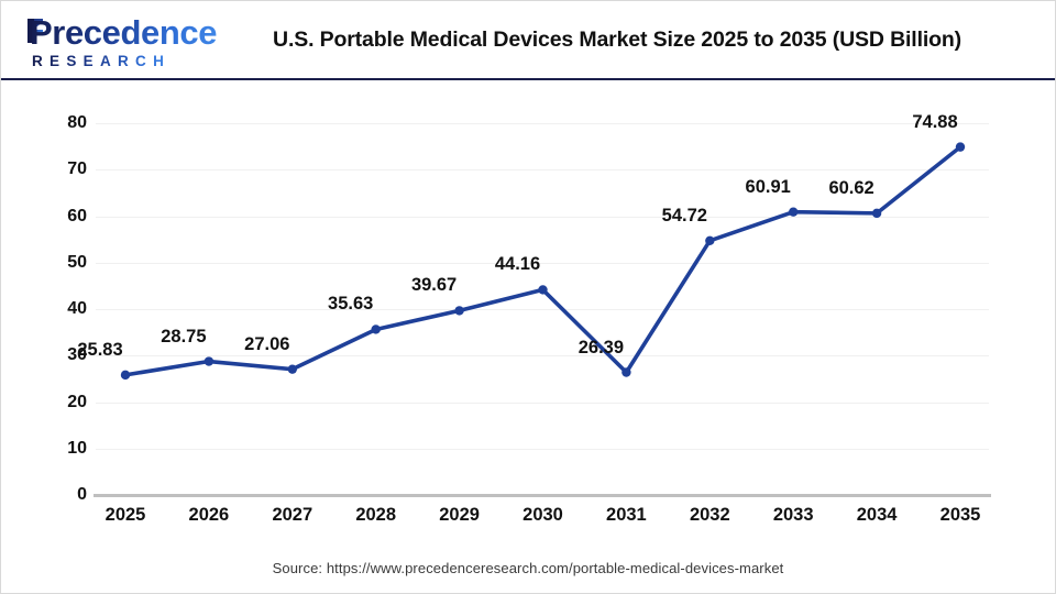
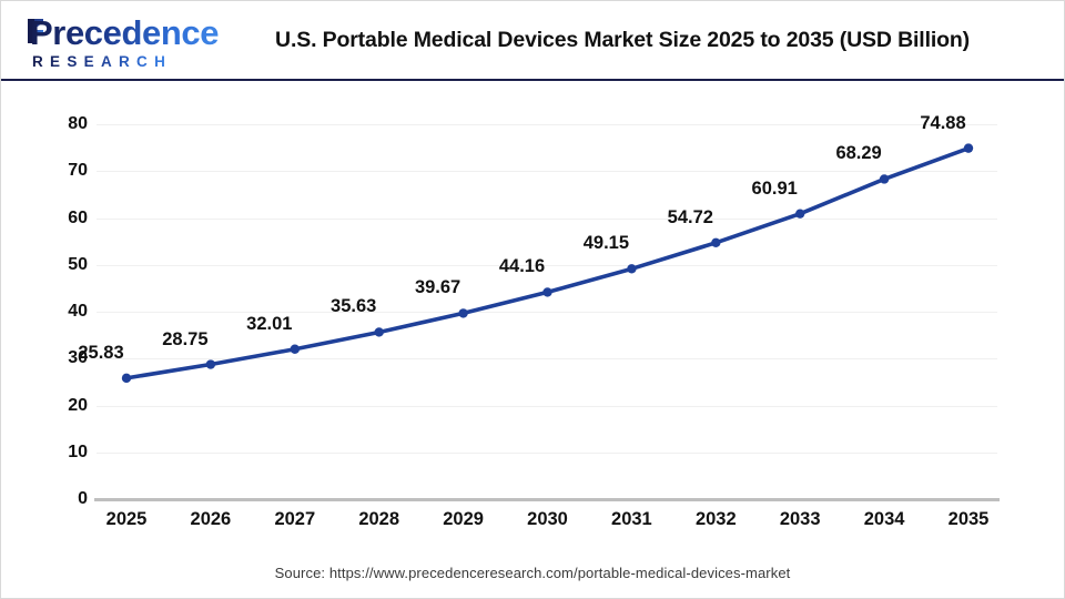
2027: 27.06 -> 32.01
2031: 26.39 -> 49.15
2034: 60.62 -> 68.29
